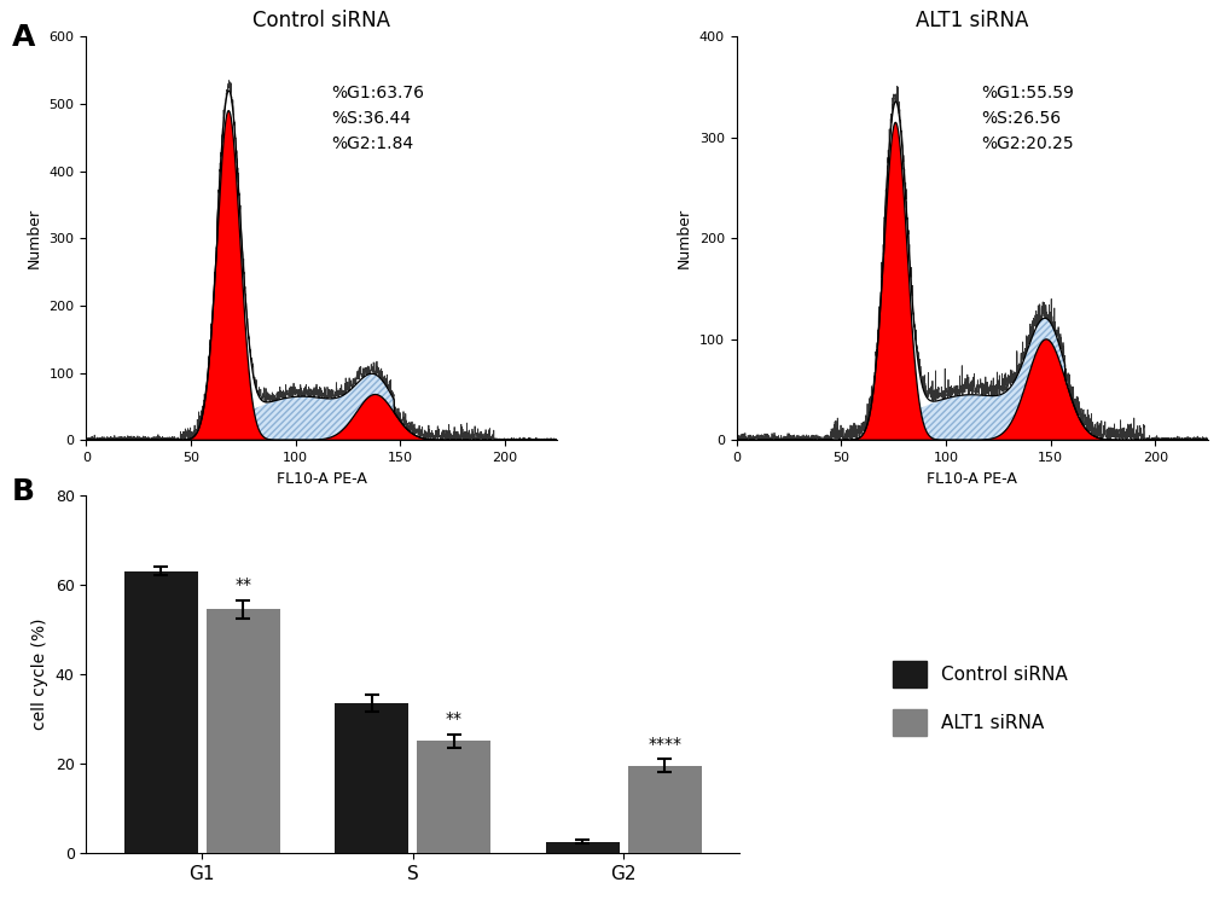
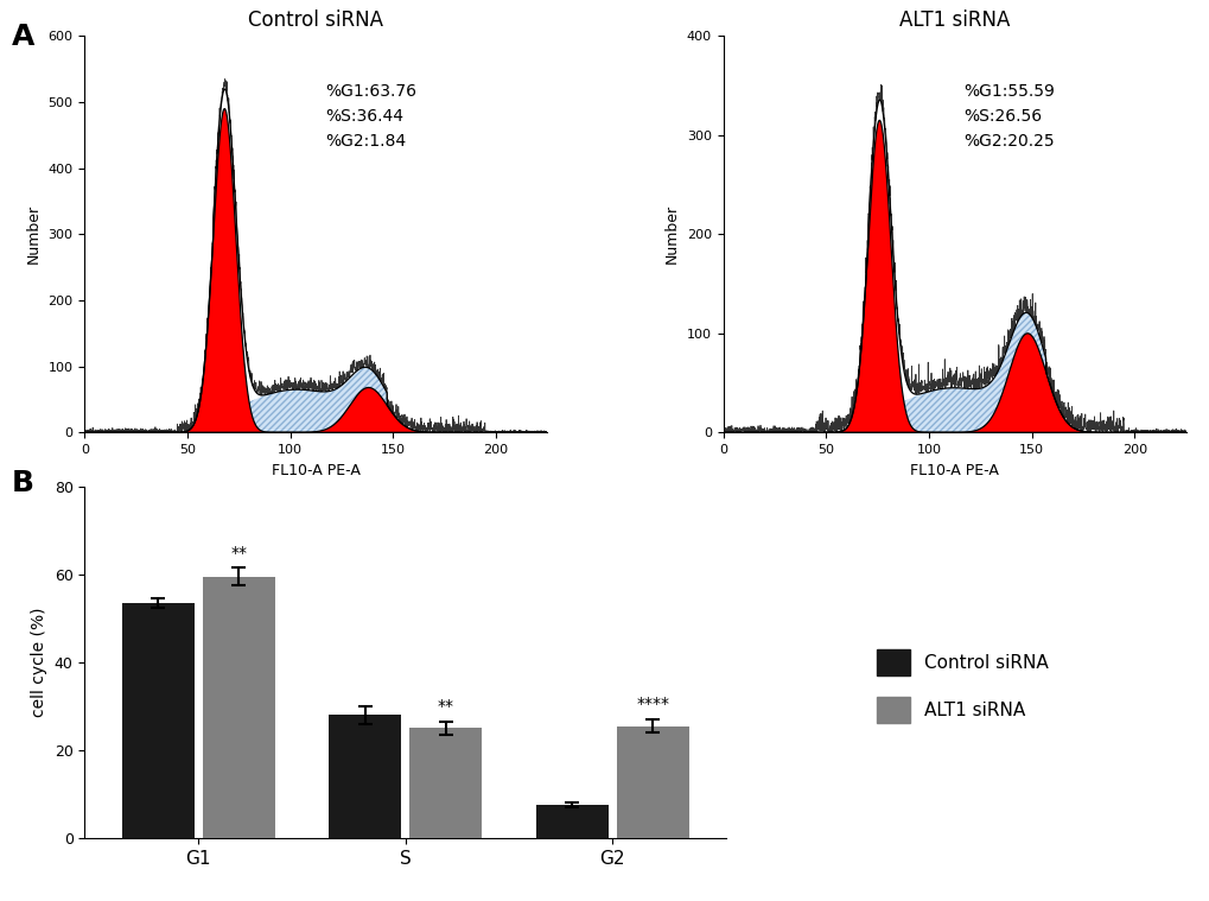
Control siRNA/G1: 63.0 -> 53.5
ALT1 siRNA/G1: 54.5 -> 59.5
Control siRNA/S: 33.5 -> 28.0
Control siRNA/G2: 2.5 -> 7.5
ALT1 siRNA/G2: 19.5 -> 25.5
